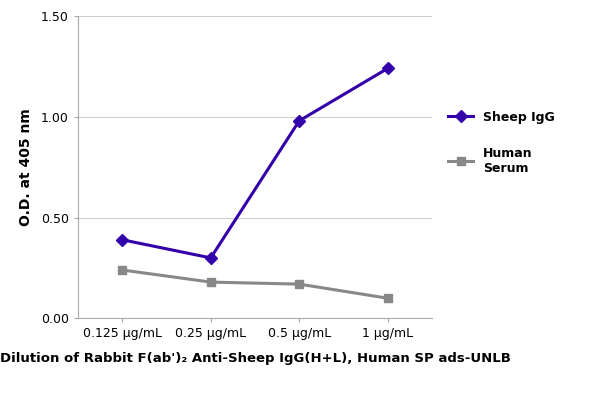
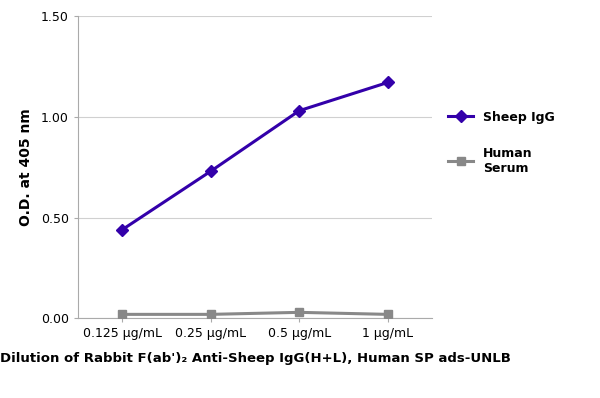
Sheep IgG/0.125 μg/mL: 0.39 -> 0.44
Human Serum/0.125 μg/mL: 0.24 -> 0.02
Sheep IgG/0.25 μg/mL: 0.30 -> 0.73
Human Serum/0.25 μg/mL: 0.18 -> 0.02
Sheep IgG/0.5 μg/mL: 0.98 -> 1.03
Human Serum/0.5 μg/mL: 0.17 -> 0.03
Sheep IgG/1 μg/mL: 1.24 -> 1.17
Human Serum/1 μg/mL: 0.10 -> 0.02
